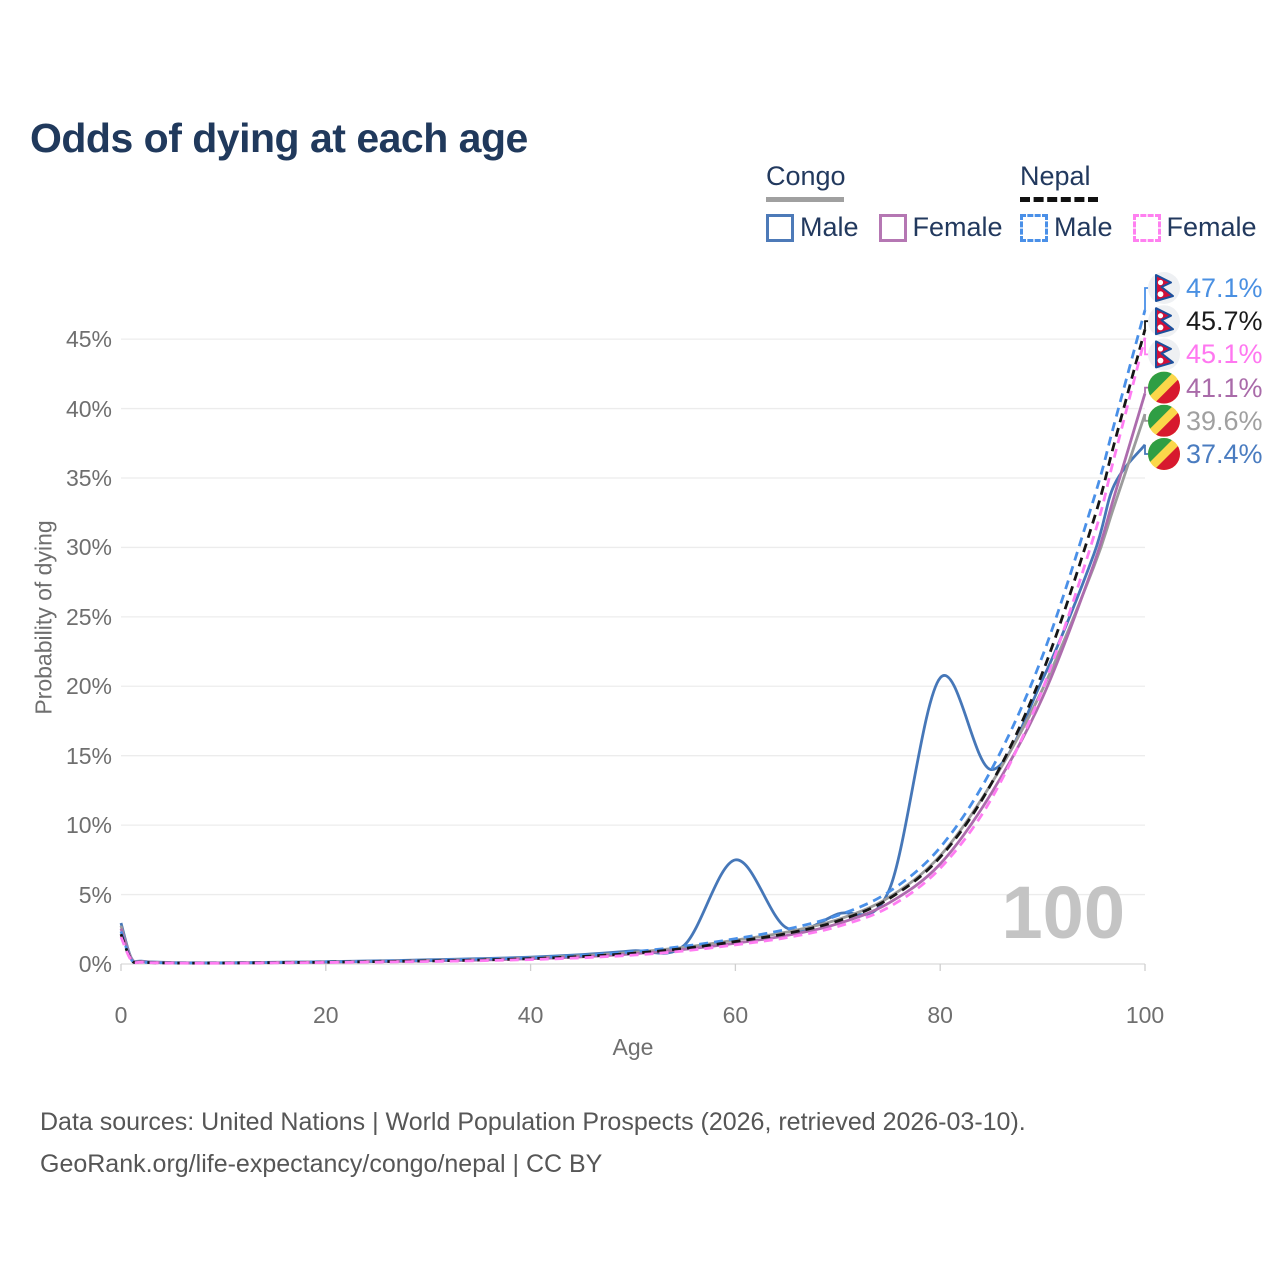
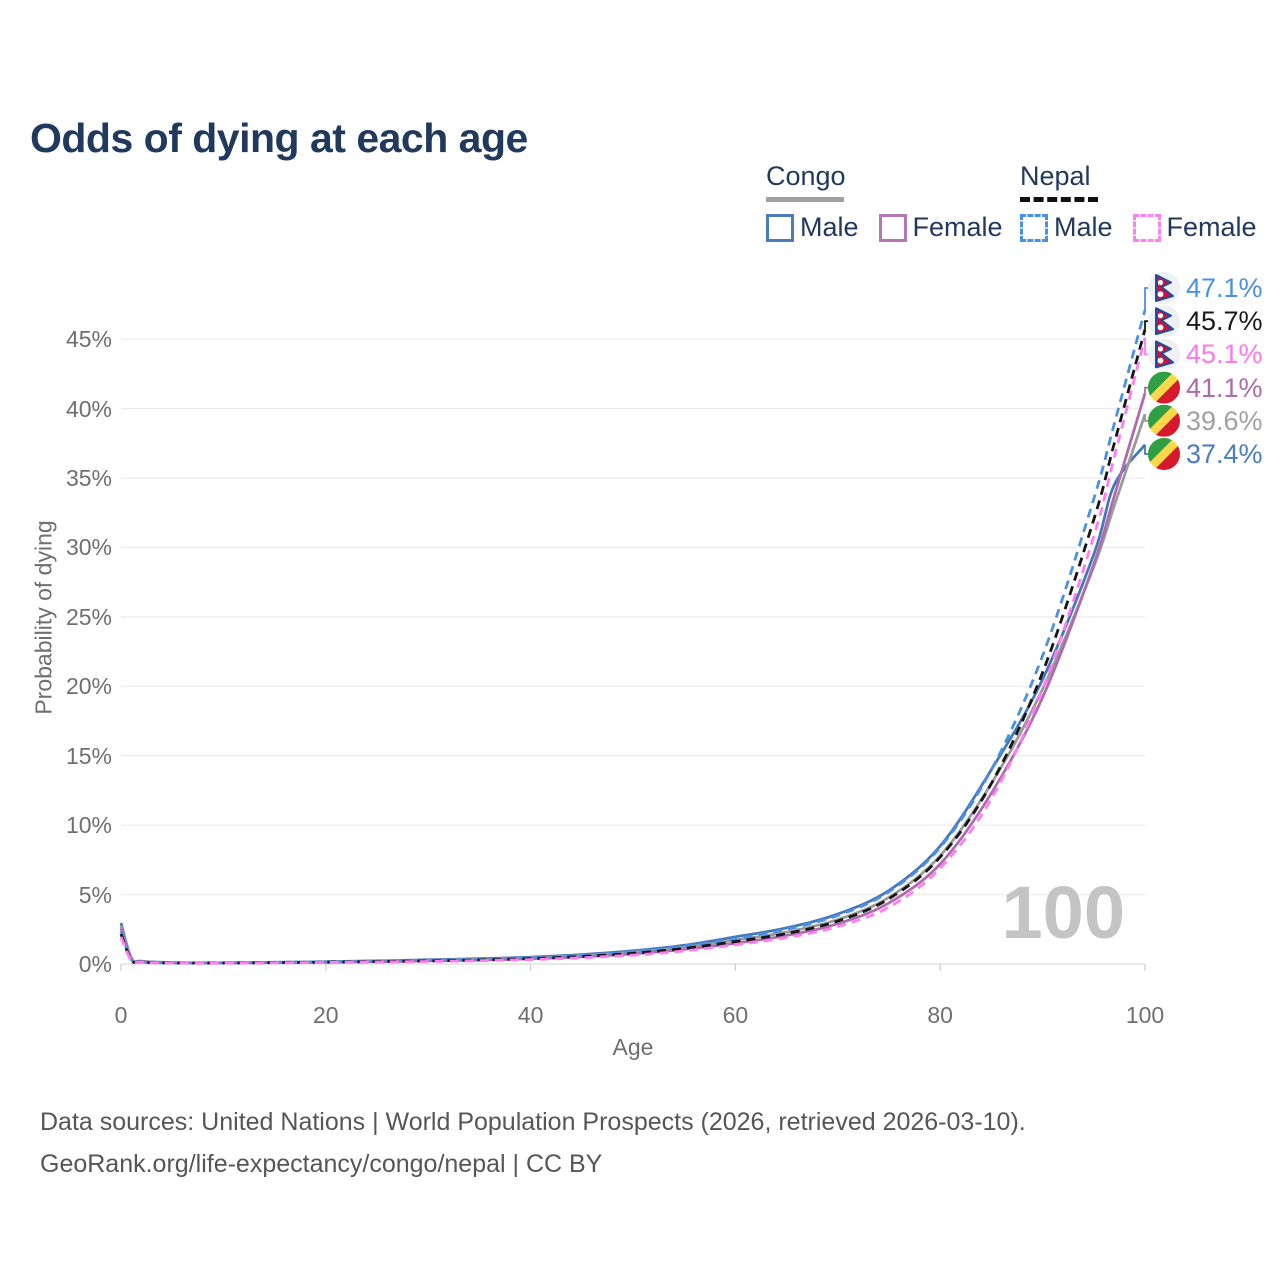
Congo Male/60: 7.5% -> 1.9%
Congo Male/80: 20.6% -> 8.5%
